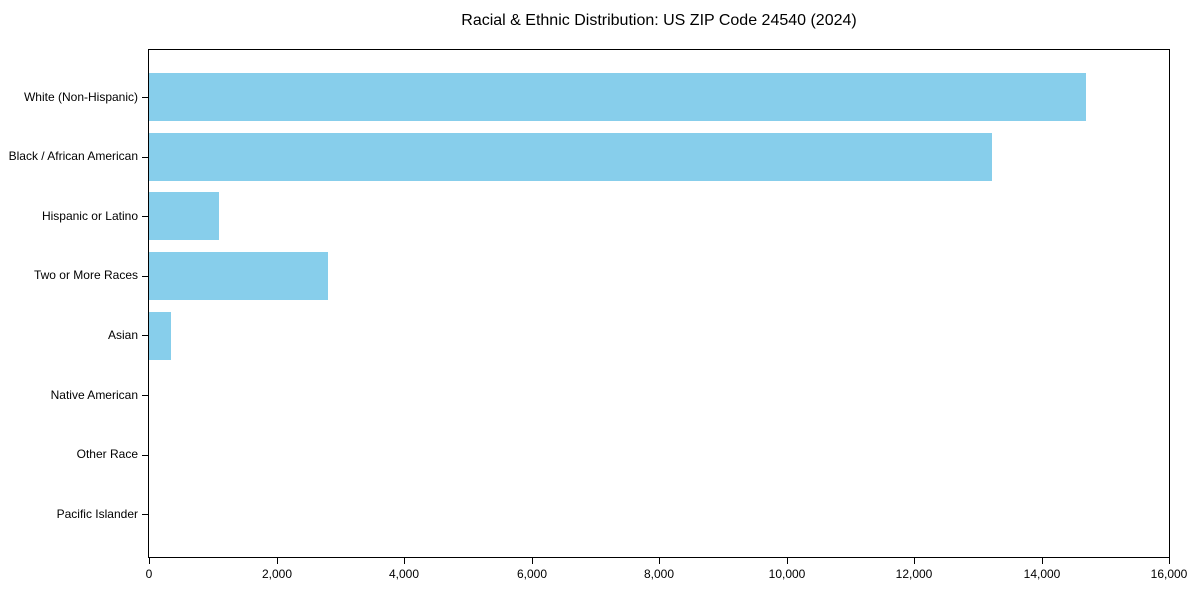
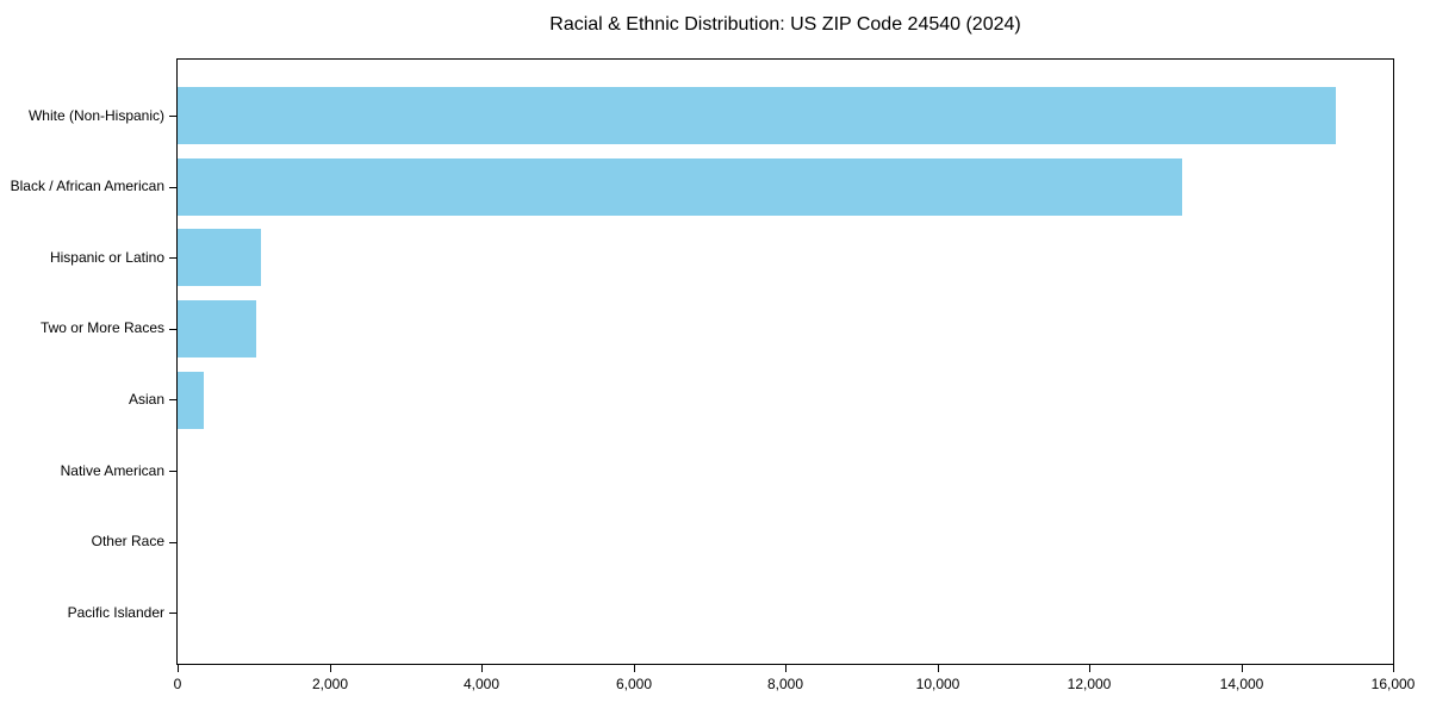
White (Non-Hispanic): 14700 -> 15200
Two or More Races: 2800 -> 1000
